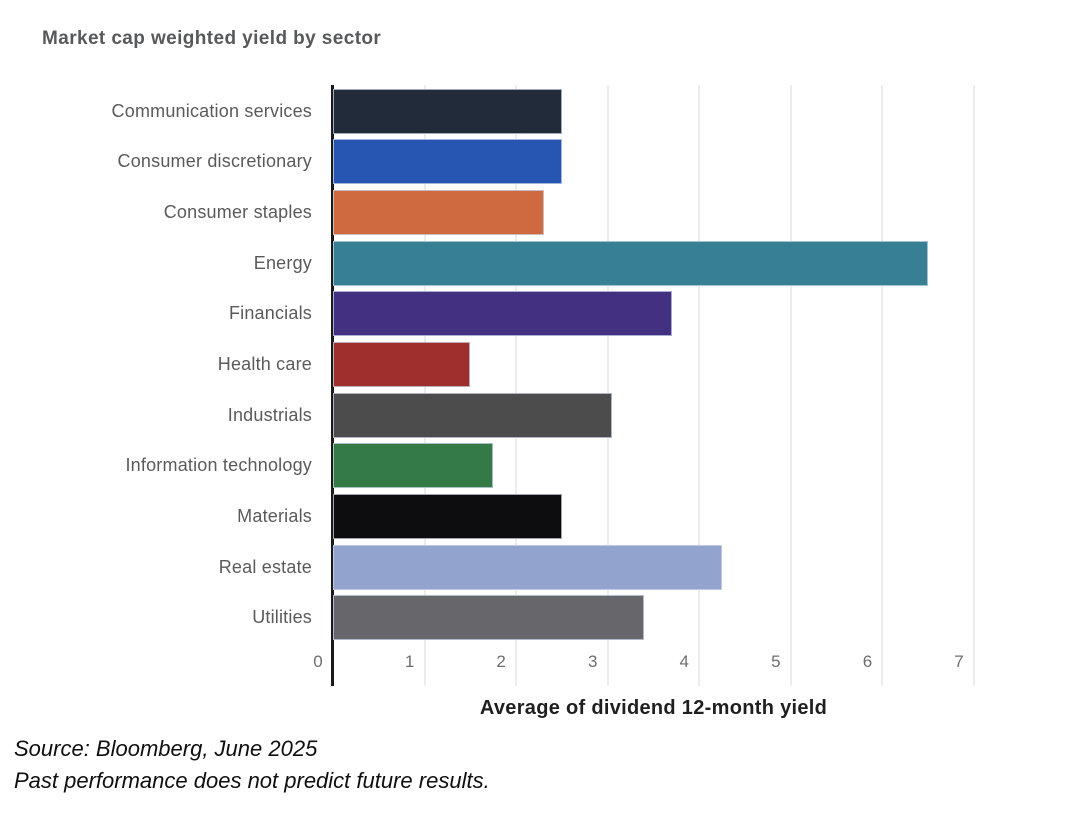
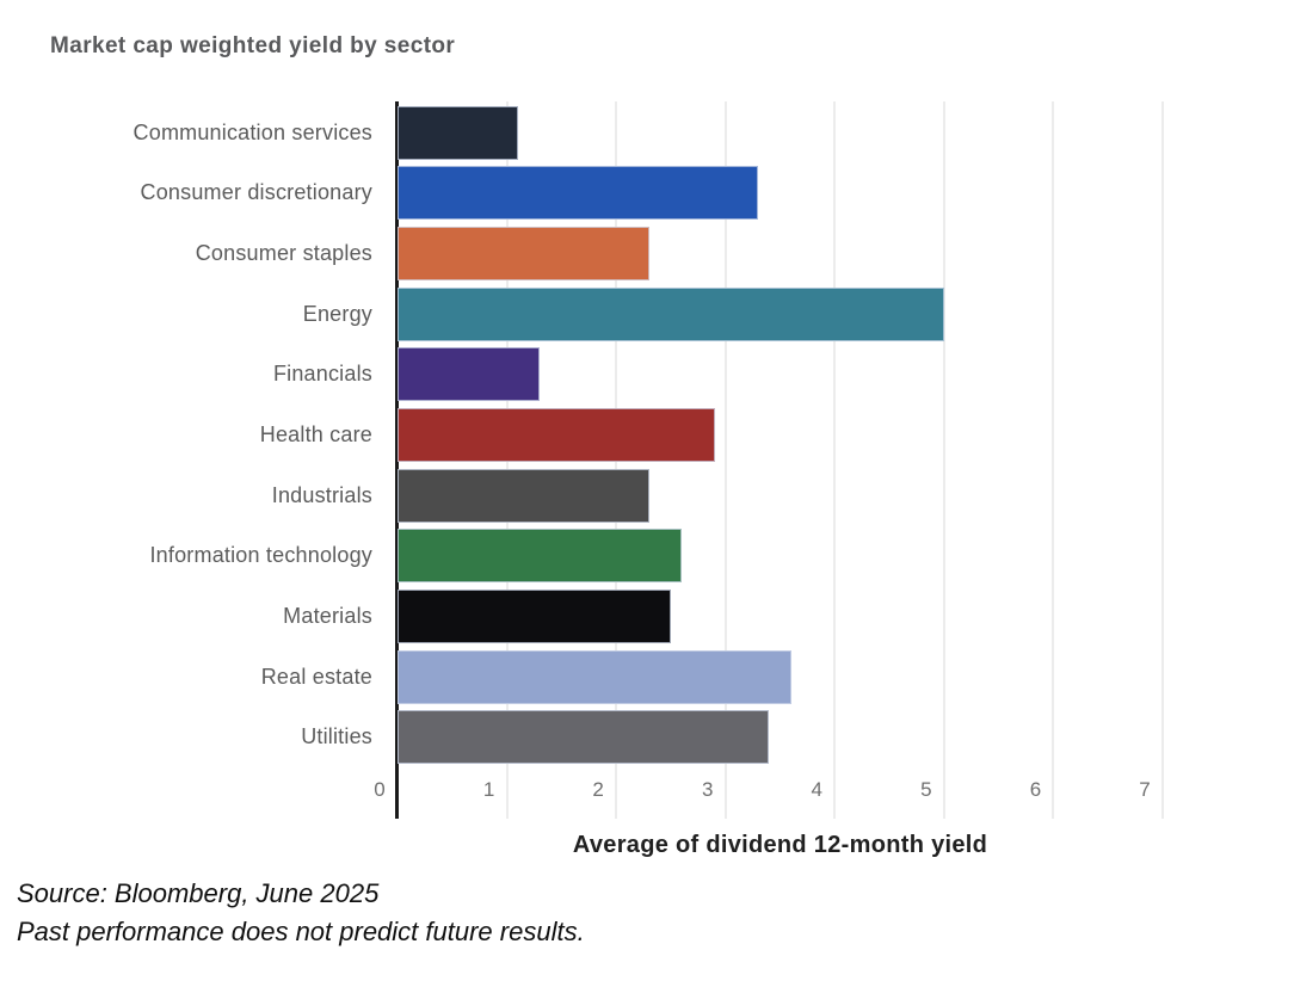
Communication services: 2.5 -> 1.1
Consumer discretionary: 2.5 -> 3.3
Energy: 6.5 -> 5.0
Financials: 3.7 -> 1.3
Health care: 1.5 -> 2.9
Industrials: 3.0 -> 2.3
Information technology: 1.8 -> 2.6
Real estate: 4.2 -> 3.6
